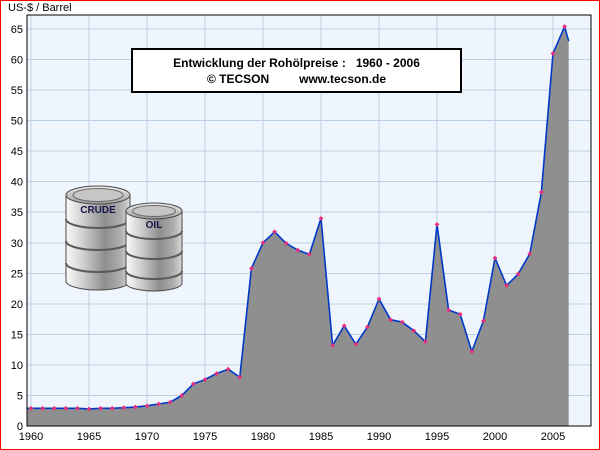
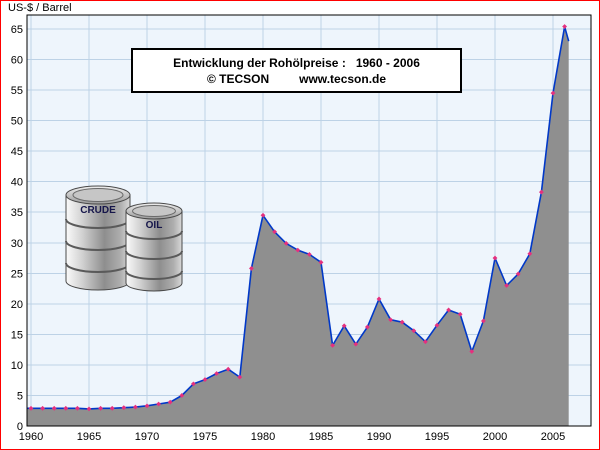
1980: 30 -> 34
1985: 34 -> 27
1995: 33 -> 16
2005: 61 -> 54
